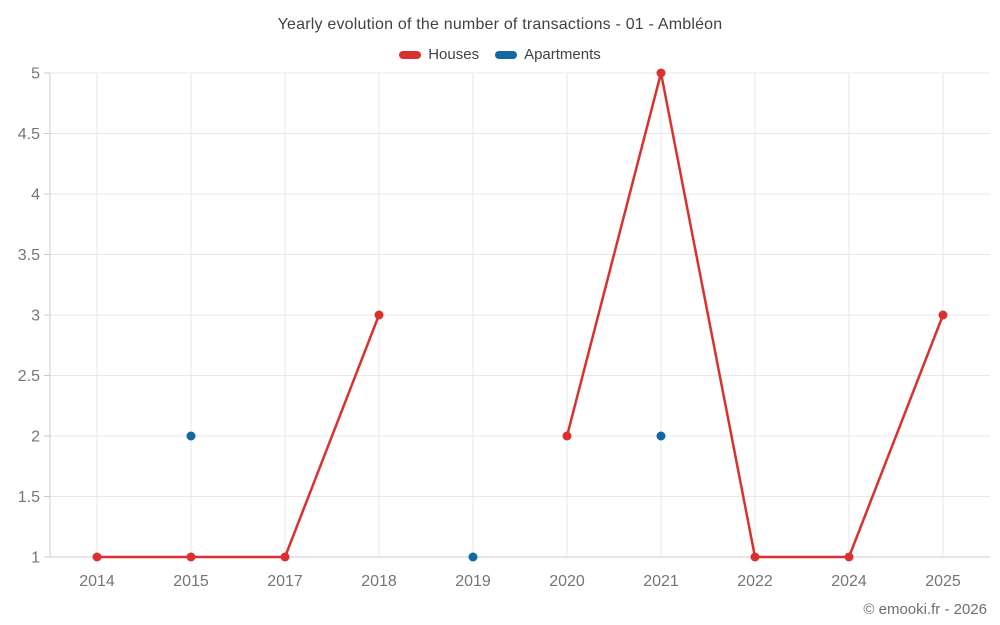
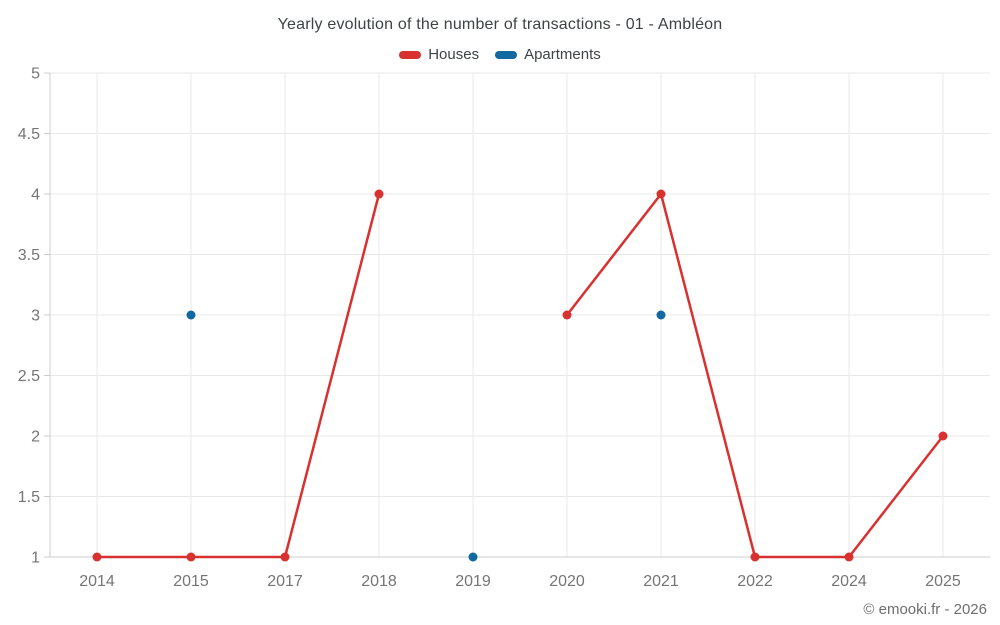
Apartments/2015: 2 -> 3
Houses/2018: 3 -> 4
Houses/2020: 2 -> 3
Houses/2021: 5 -> 4
Apartments/2021: 2 -> 3
Houses/2025: 3 -> 2
